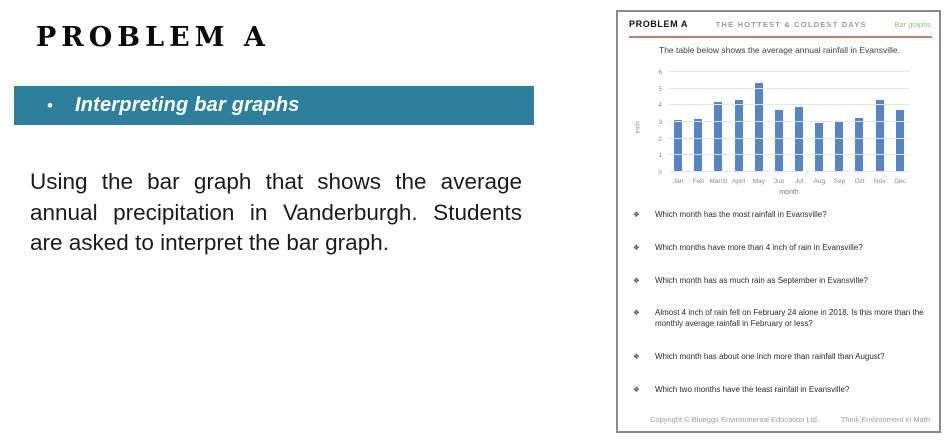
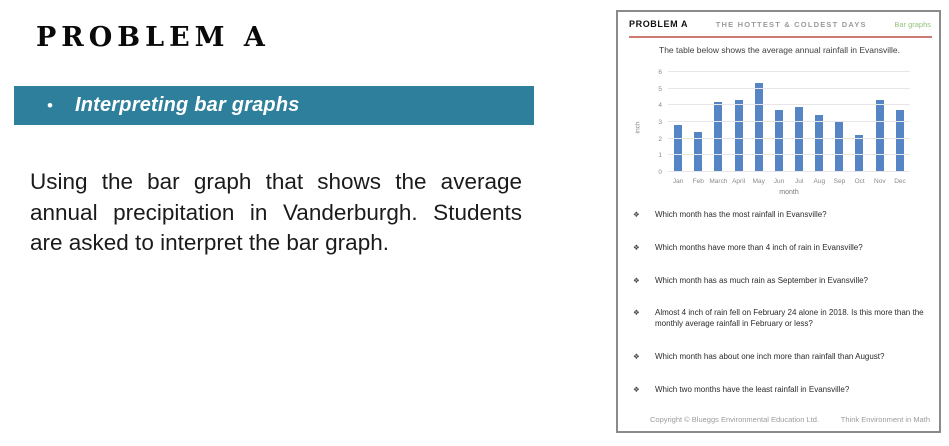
Jan: 3.1 -> 2.8
Feb: 3.2 -> 2.4
Aug: 3.0 -> 3.4
Oct: 3.2 -> 2.2
